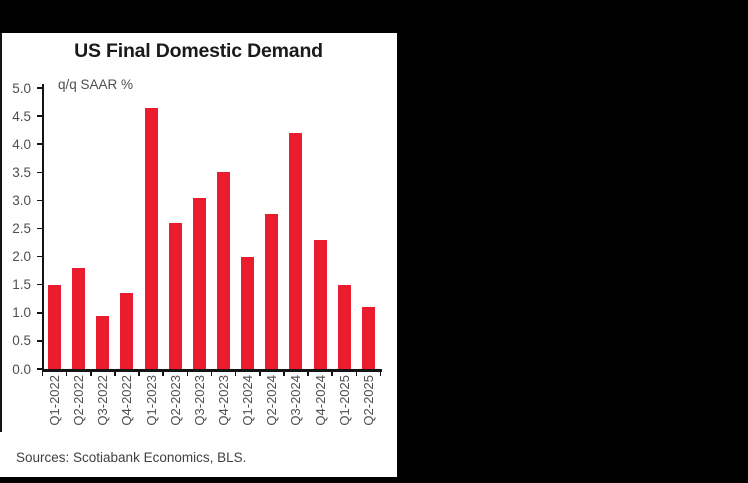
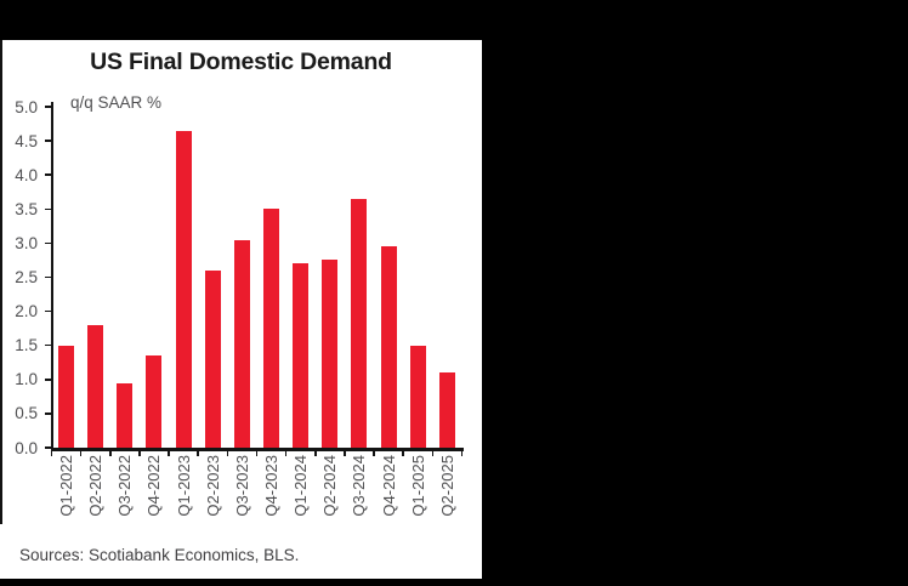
Q1-2024: 2.0 -> 2.7
Q3-2024: 4.2 -> 3.6
Q4-2024: 2.3 -> 3.0
